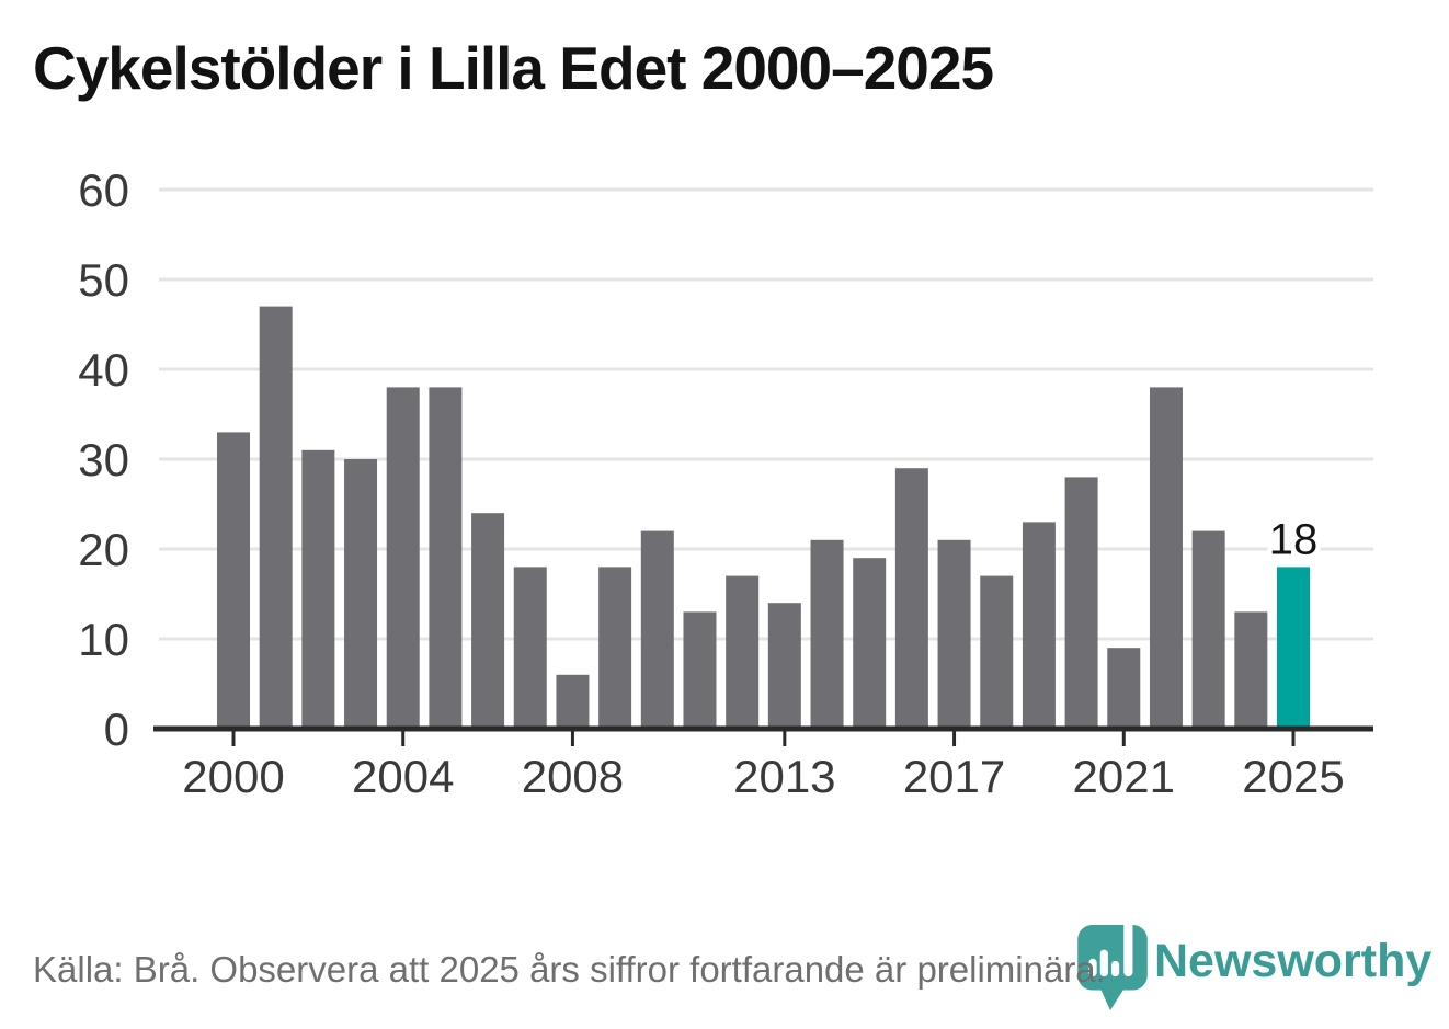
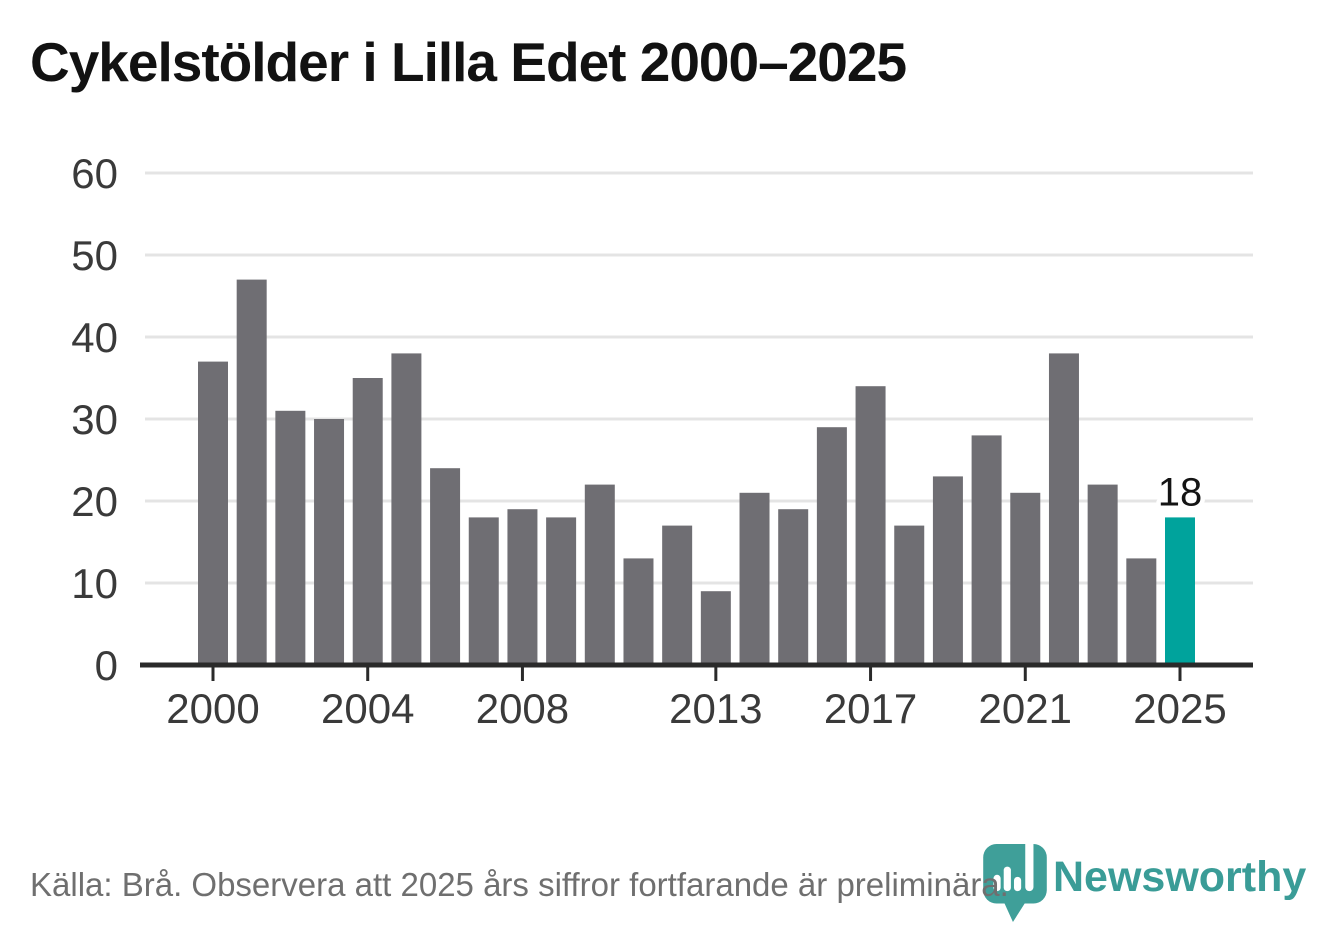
2000: 33 -> 37
2004: 38 -> 35
2008: 6 -> 19
2013: 14 -> 9
2017: 21 -> 34
2021: 9 -> 21
